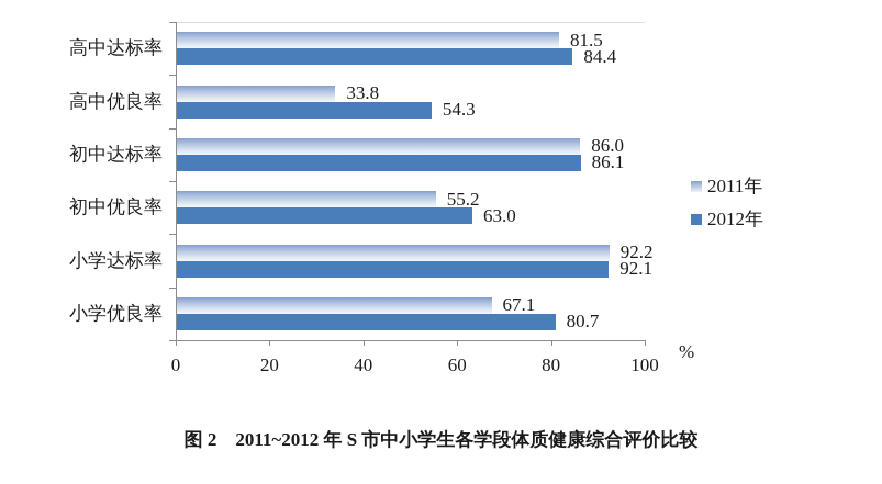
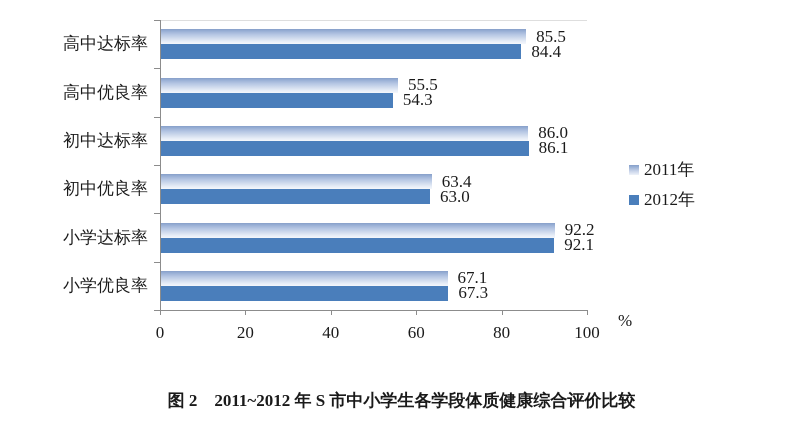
2011年/高中达标率: 81.5 -> 85.5
2011年/高中优良率: 33.8 -> 55.5
2011年/初中优良率: 55.2 -> 63.4
2012年/小学优良率: 80.7 -> 67.3
